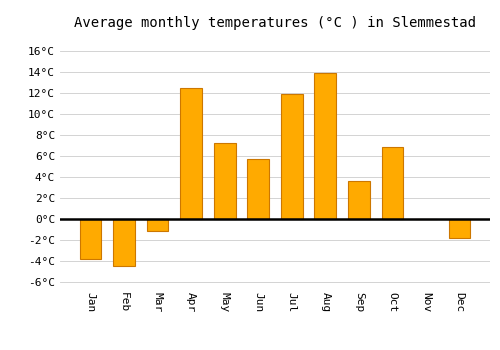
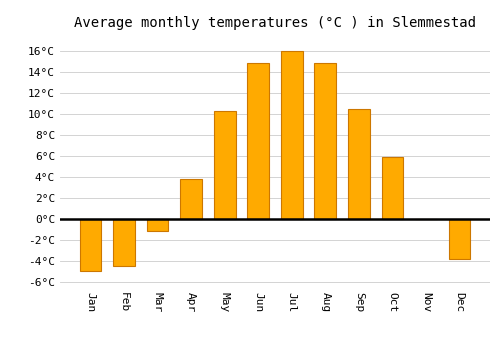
Jan: -3.8°C -> -5.0°C
Apr: 12.5°C -> 3.8°C
May: 7.2°C -> 10.3°C
Jun: 5.7°C -> 14.8°C
Jul: 11.9°C -> 16.0°C
Aug: 13.9°C -> 14.8°C
Sep: 3.6°C -> 10.5°C
Oct: 6.8°C -> 5.9°C
Dec: -1.8°C -> -3.8°C
